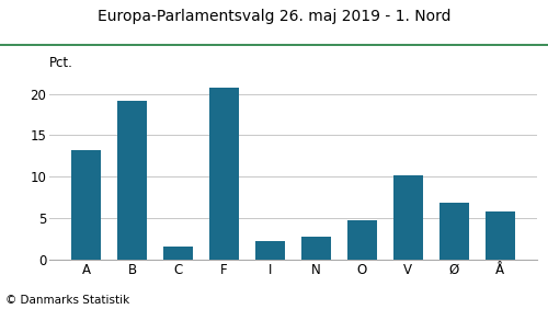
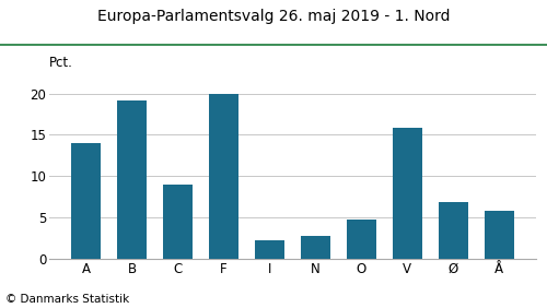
A: 13.2 -> 14.0
C: 1.6 -> 9.0
F: 20.8 -> 19.9
V: 10.2 -> 15.9
